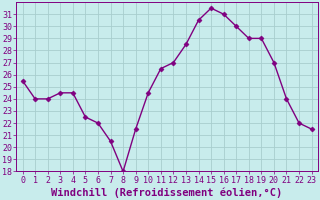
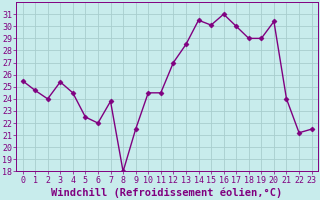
1: 24.0 -> 24.7
3: 24.5 -> 25.4
7: 20.5 -> 23.8
11: 26.5 -> 24.5
15: 31.5 -> 30.1
20: 27.0 -> 30.4
22: 22.0 -> 21.2
